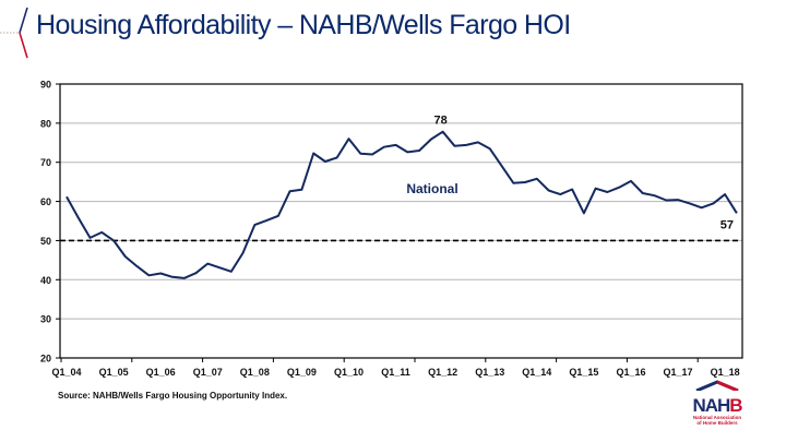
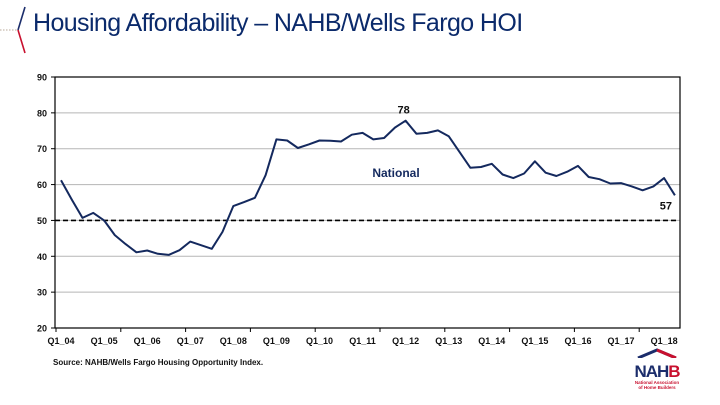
Q1_09: 63 -> 73
Q1_10: 76 -> 72
Q1_15: 57 -> 66
